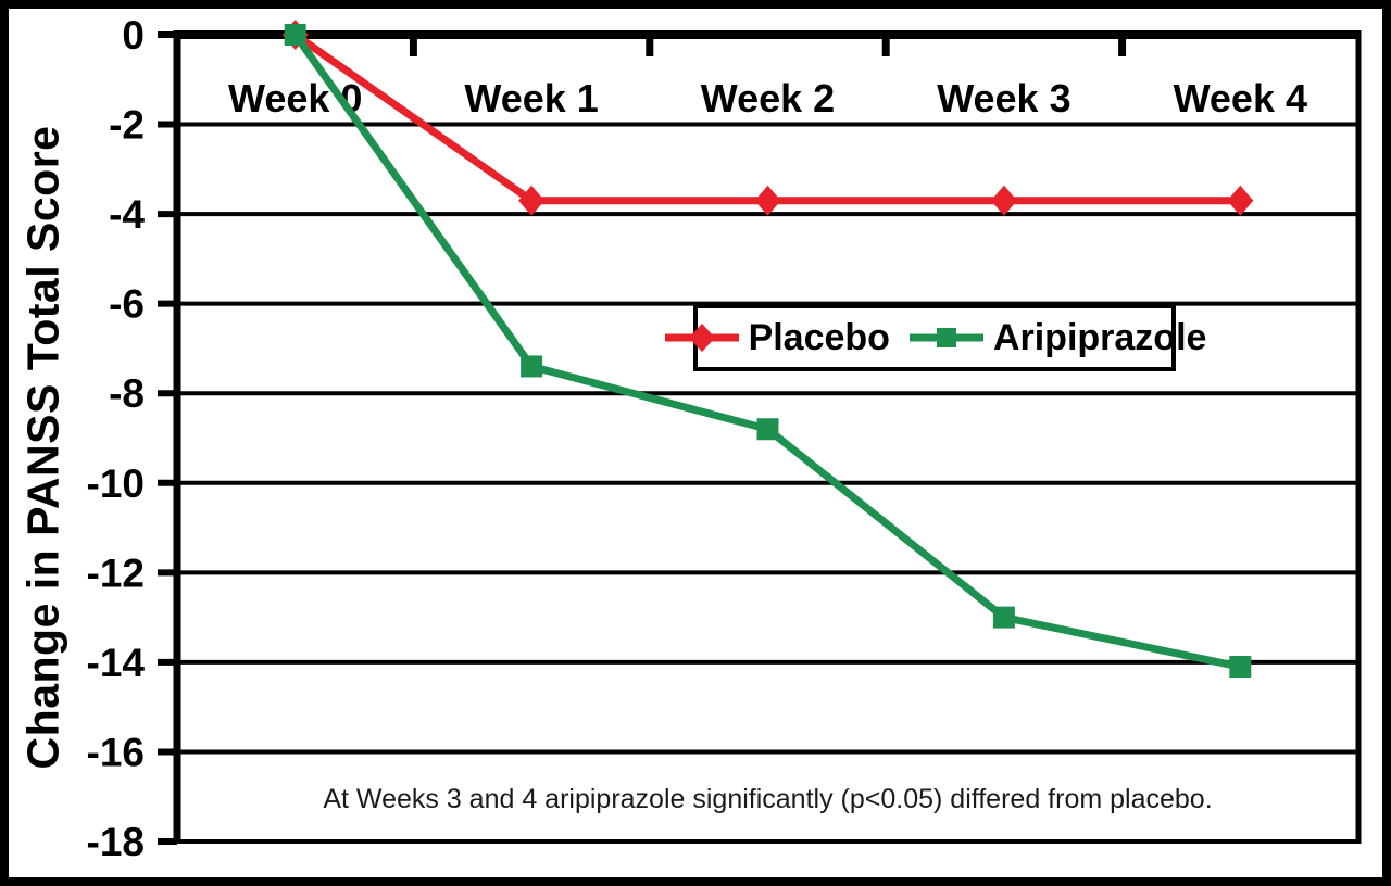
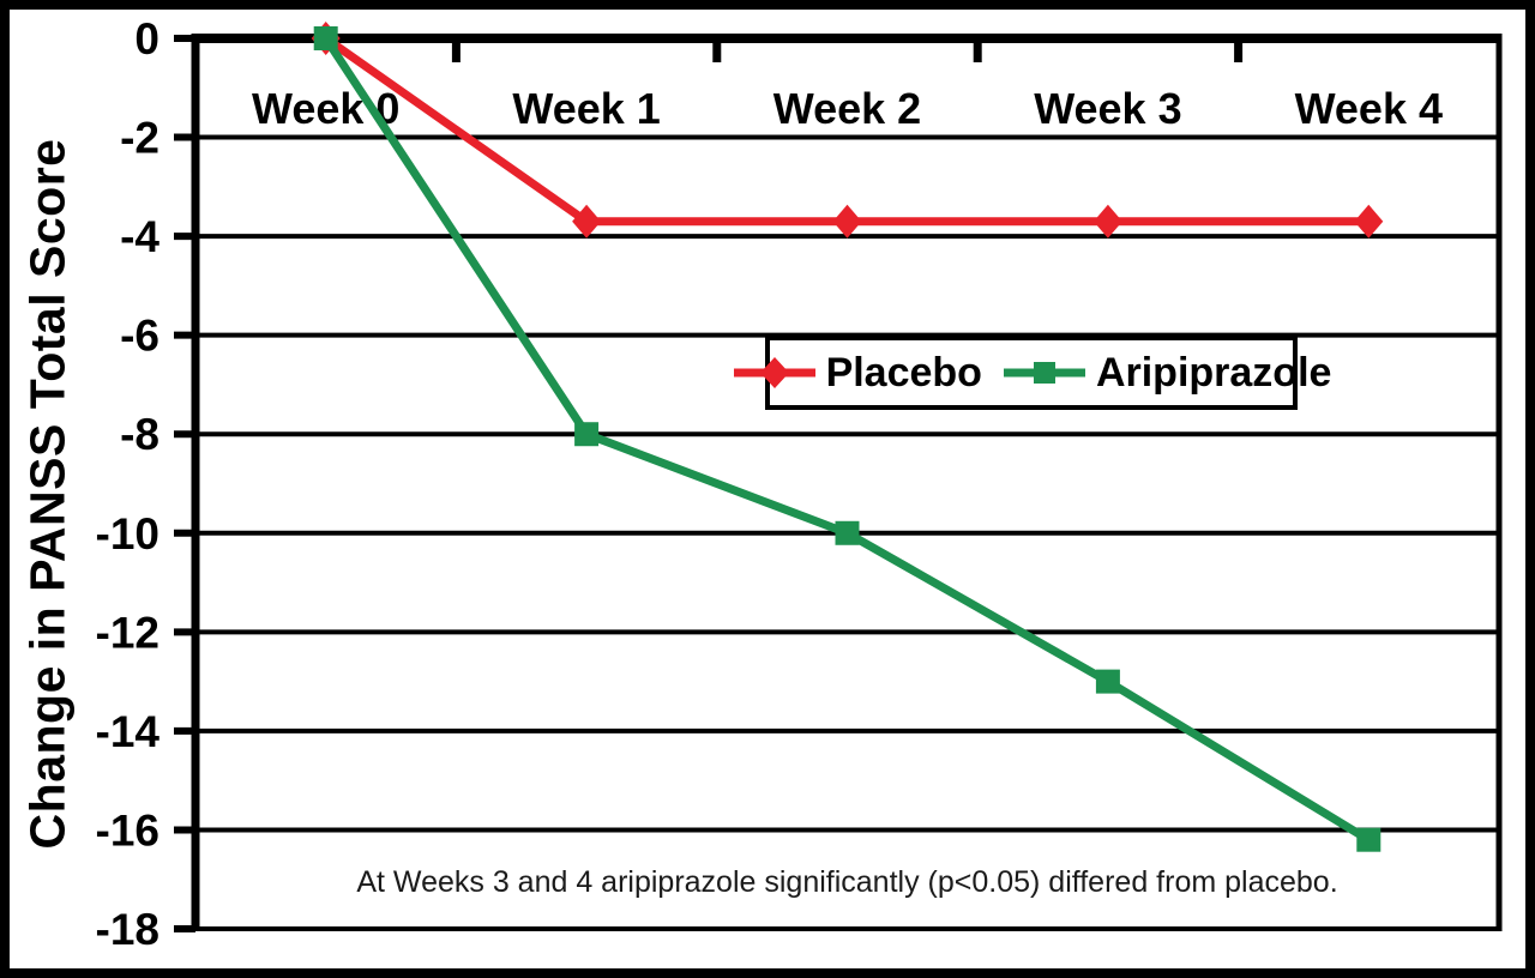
Aripiprazole/Week 1: -7.4 -> -8.0
Aripiprazole/Week 2: -8.8 -> -10.0
Aripiprazole/Week 4: -14.1 -> -16.2
